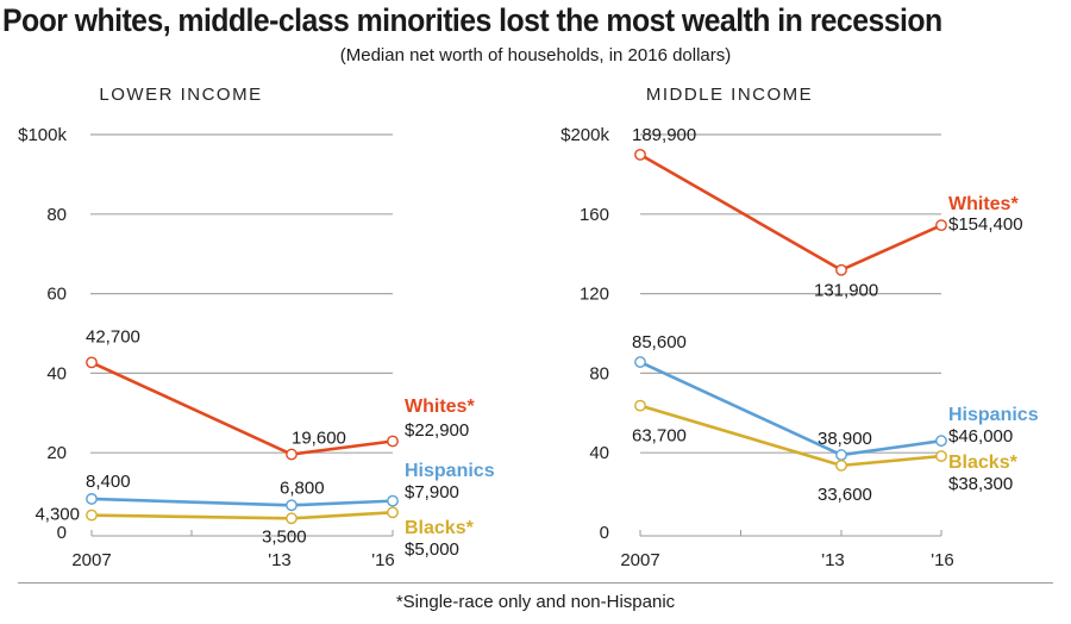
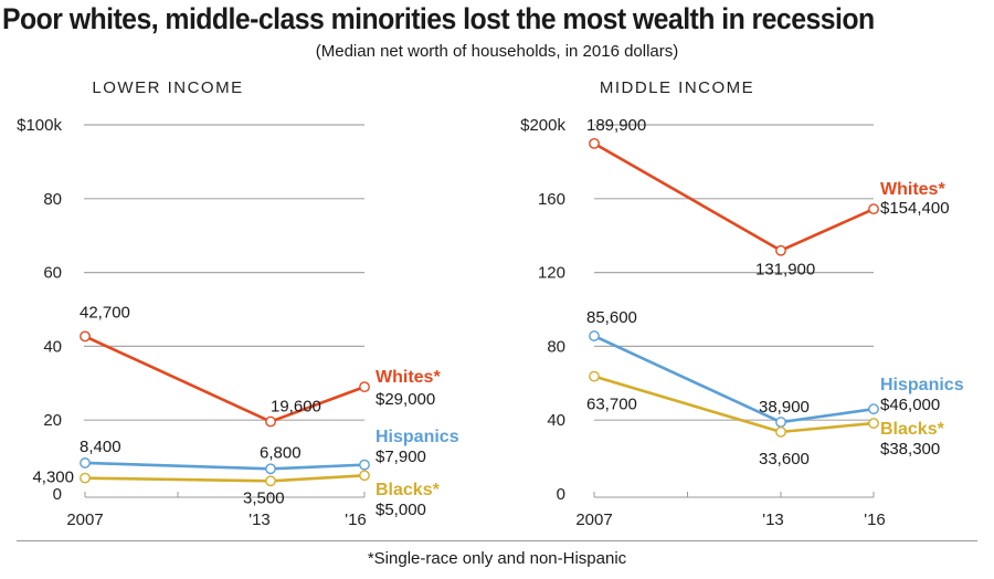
LOWER INCOME/Whites*/'16: $22,900 -> $29,000
